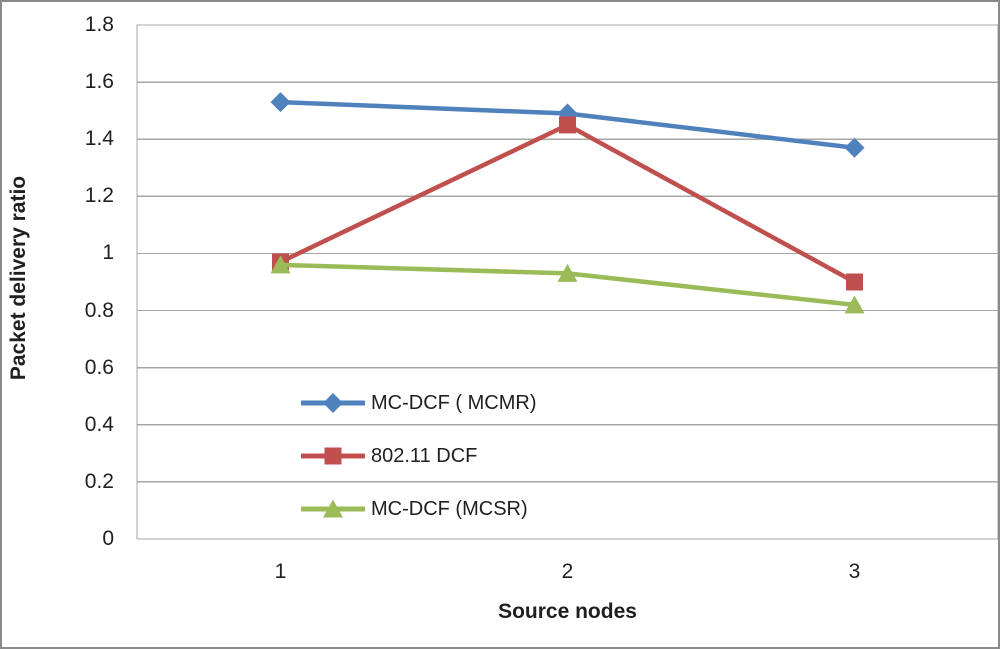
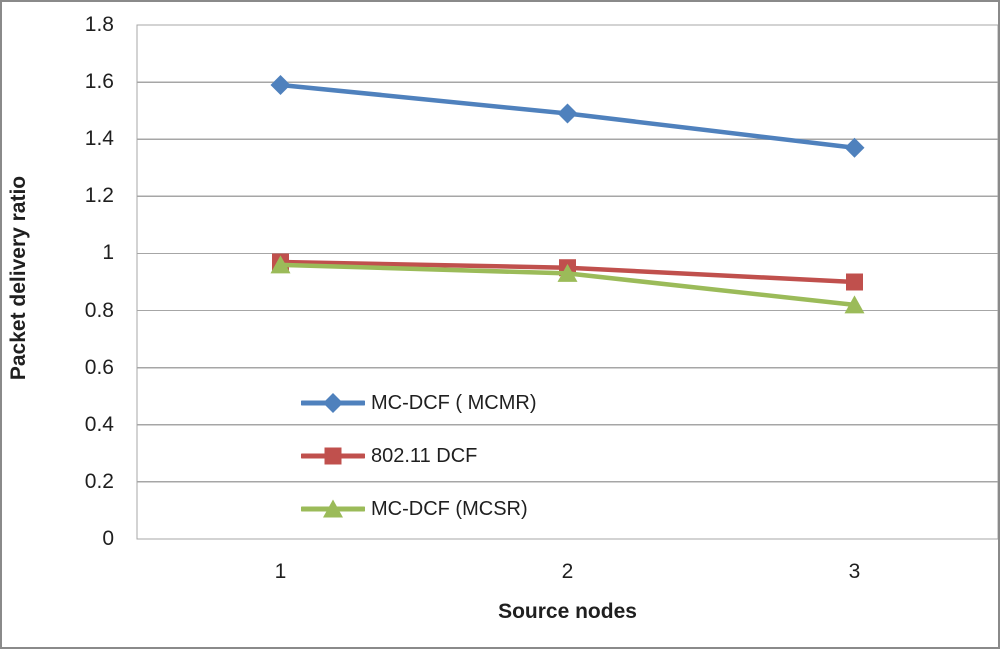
MC-DCF ( MCMR)/1: 1.53 -> 1.59
802.11 DCF/2: 1.45 -> 0.95
